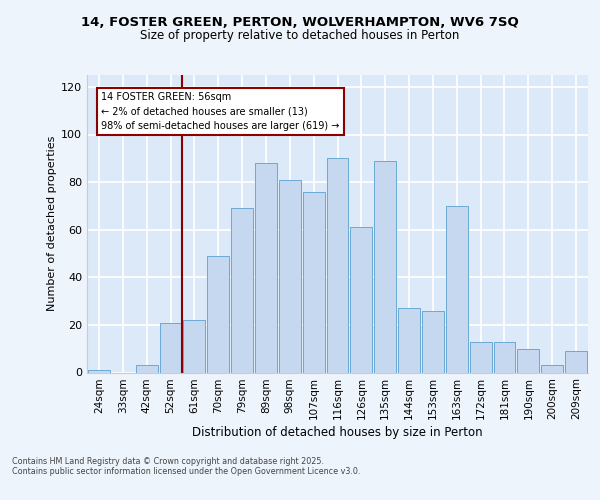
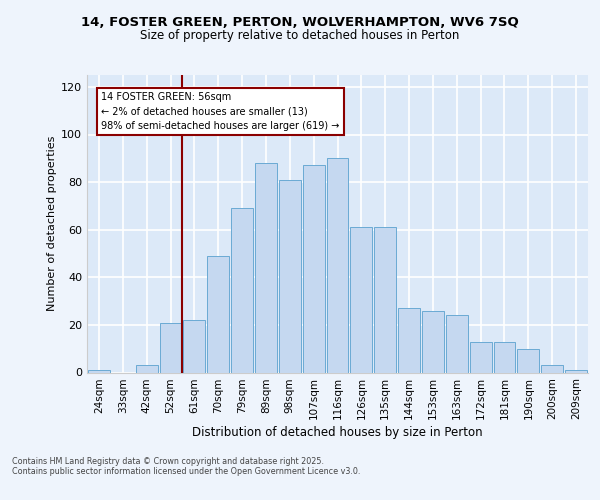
107sqm: 76 -> 87
135sqm: 89 -> 61
163sqm: 70 -> 24
209sqm: 9 -> 1
